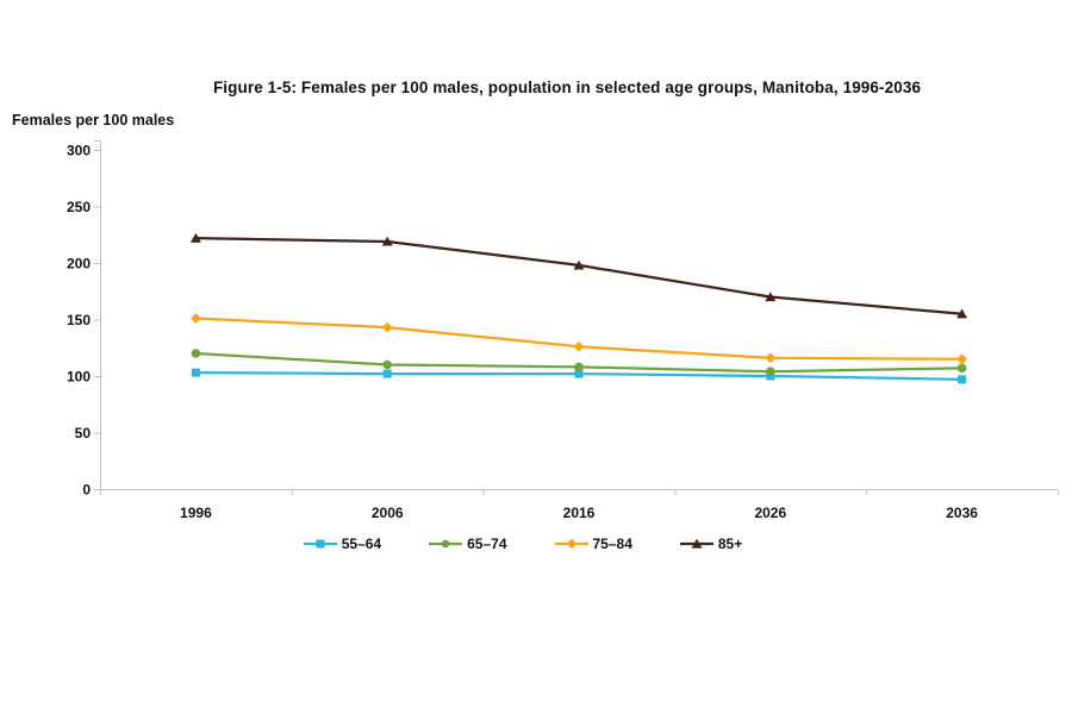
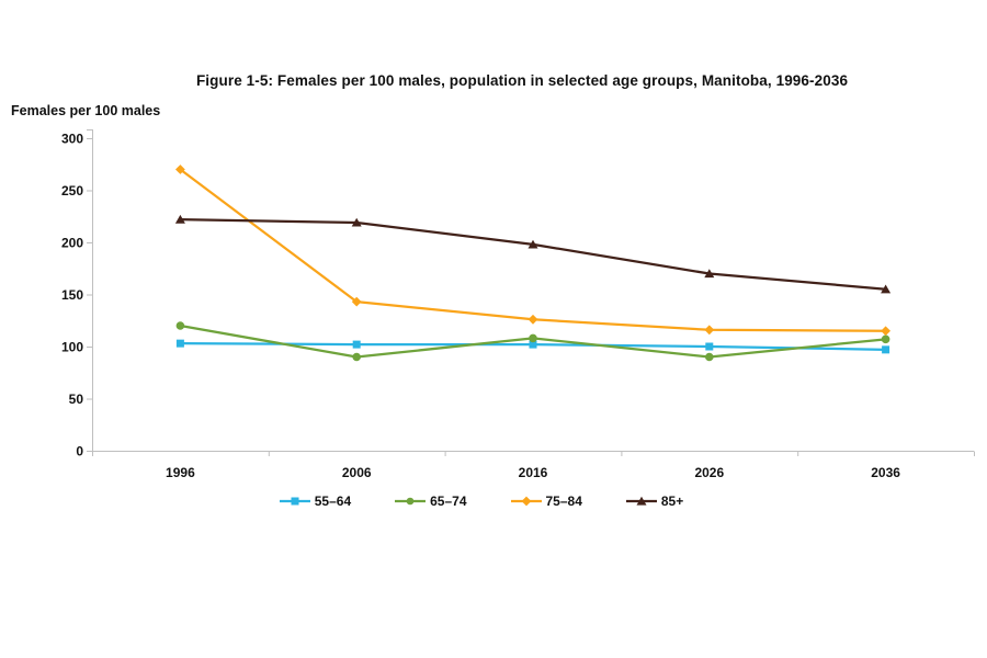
75–84/1996: 150 -> 270
65–74/2006: 110 -> 90
65–74/2026: 100 -> 90
